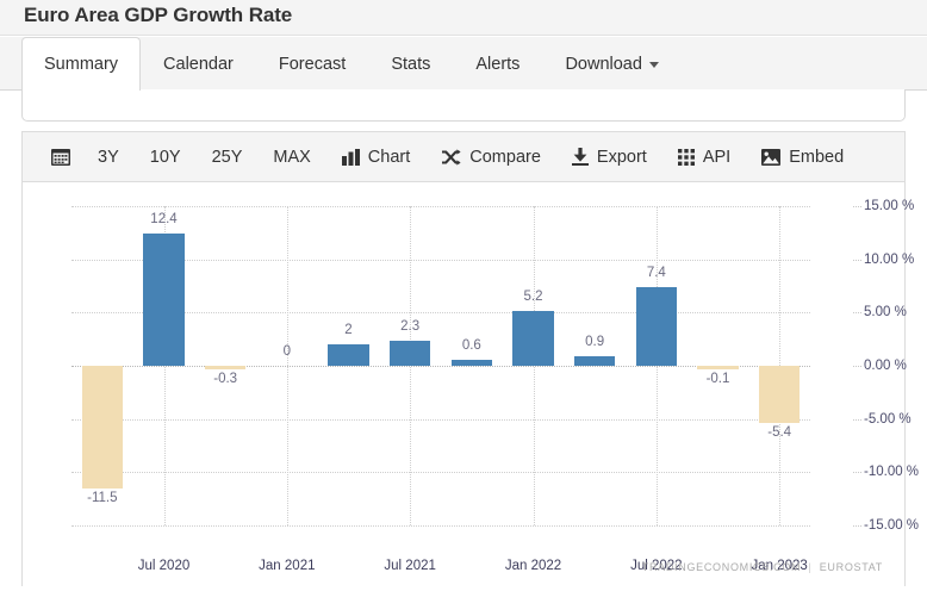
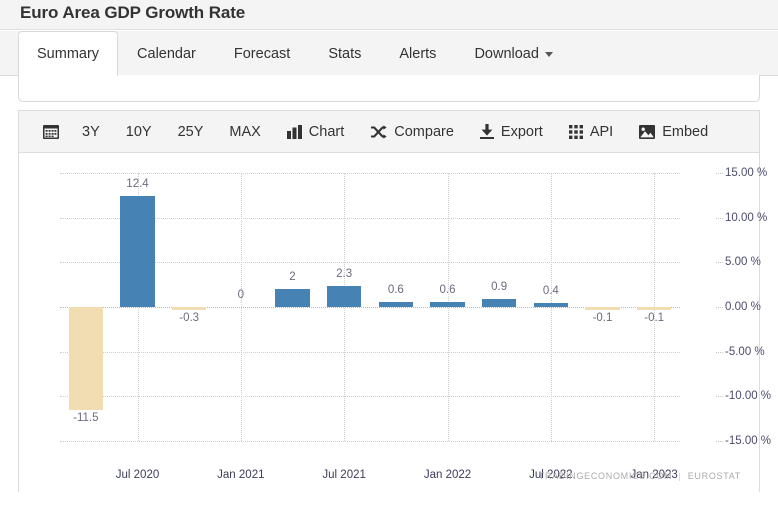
Jan 2022: 5.2 -> 0.6
Jul 2022: 7.4 -> 0.4
Jan 2023: -5.4 -> -0.1
